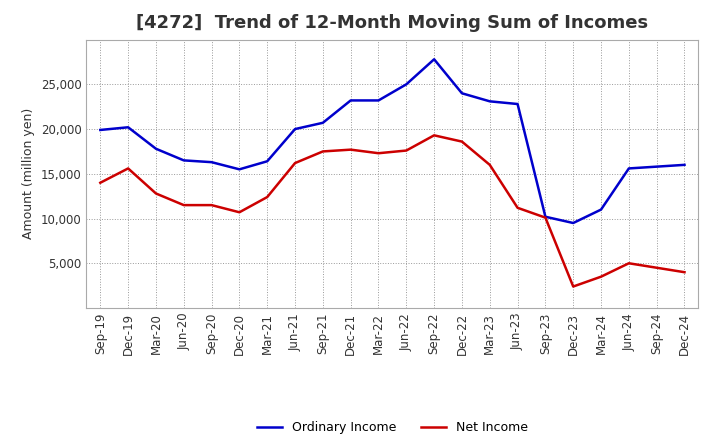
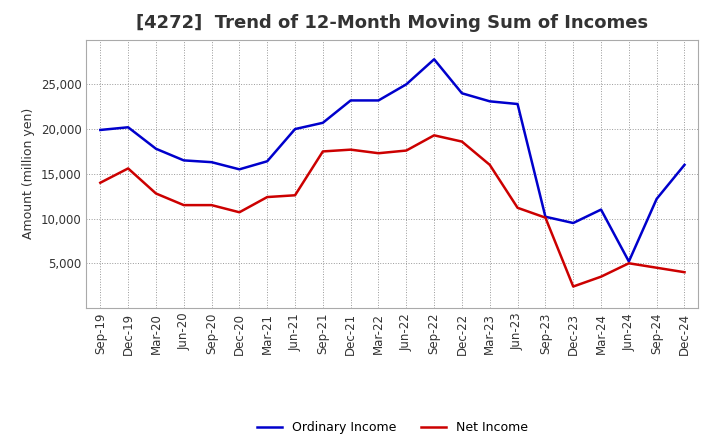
Net Income/Jun-21: 16,200 -> 12,600
Ordinary Income/Jun-24: 15,600 -> 5,200
Ordinary Income/Sep-24: 15,800 -> 12,200
